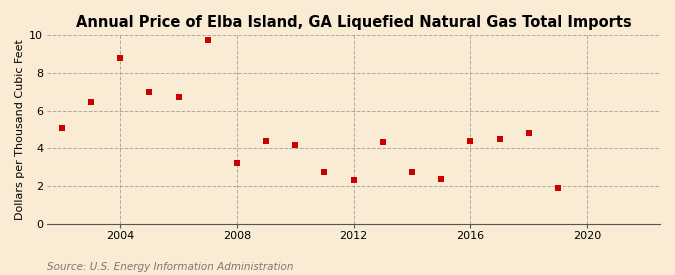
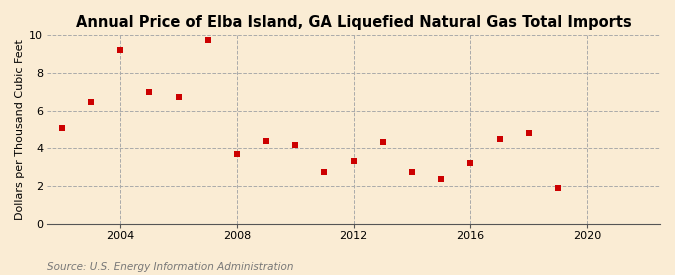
2004: 8.8 -> 9.2
2008: 3.2 -> 3.7
2012: 2.3 -> 3.4
2016: 4.4 -> 3.2
